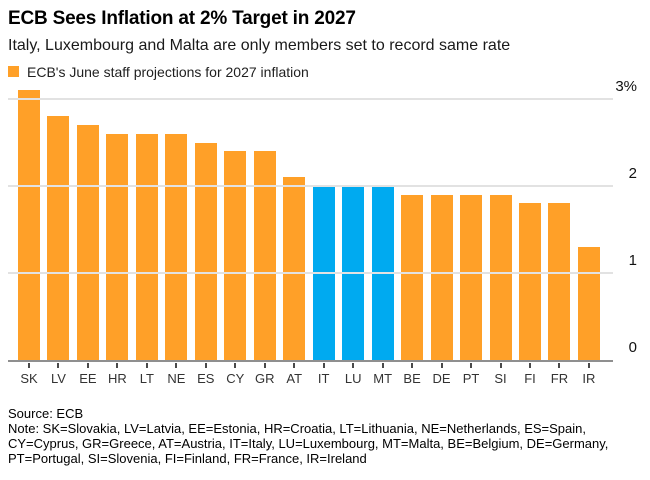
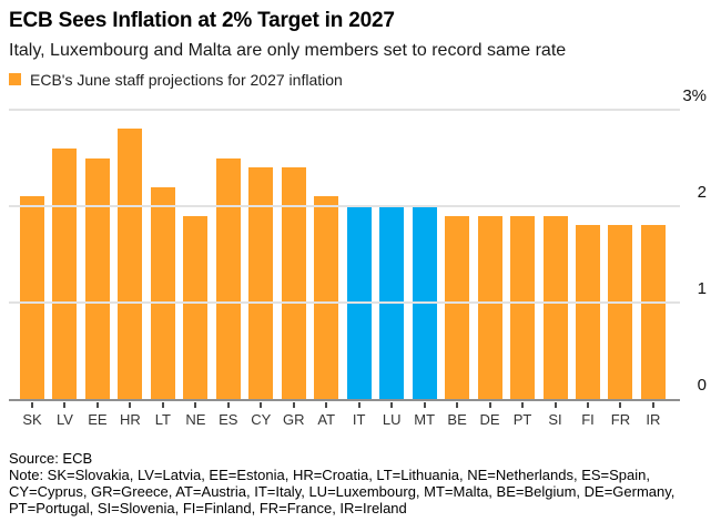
SK: 3.1% -> 2.1%
LV: 2.8% -> 2.6%
EE: 2.7% -> 2.5%
HR: 2.6% -> 2.8%
LT: 2.6% -> 2.2%
NE: 2.6% -> 1.9%
IR: 1.3% -> 1.8%
